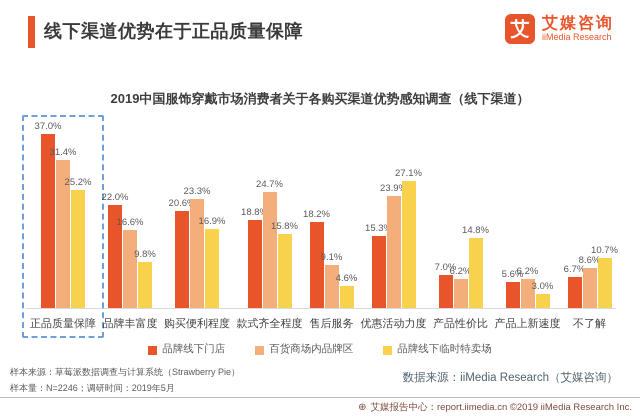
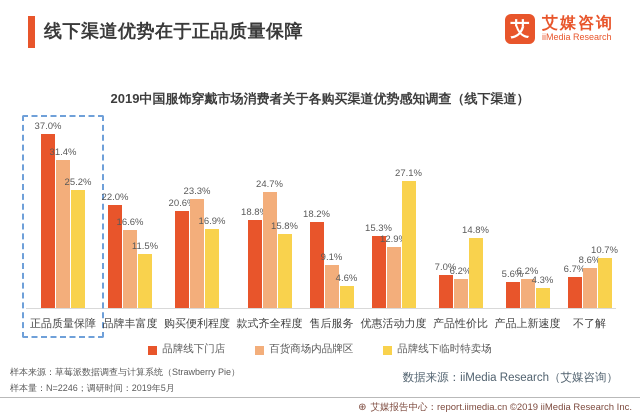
品牌线下临时特卖场/品牌丰富度: 9.8% -> 11.5%
百货商场内品牌区/优惠活动力度: 23.9% -> 12.9%
品牌线下临时特卖场/产品上新速度: 3.0% -> 4.3%
